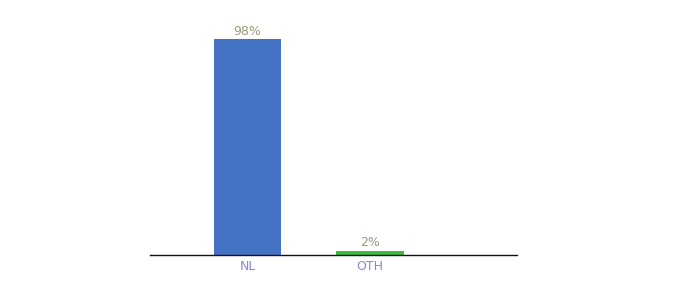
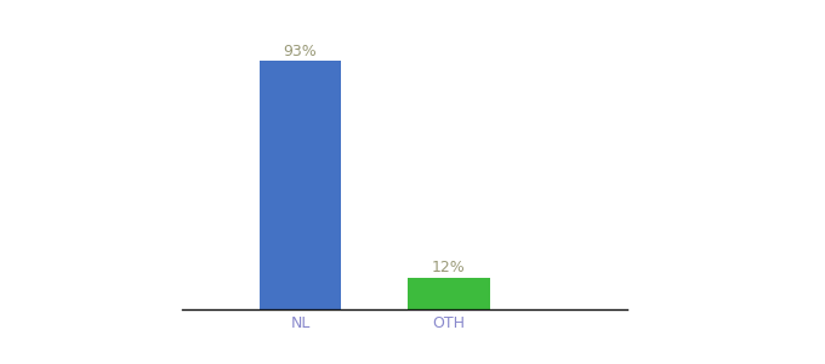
NL: 98% -> 93%
OTH: 2% -> 12%
